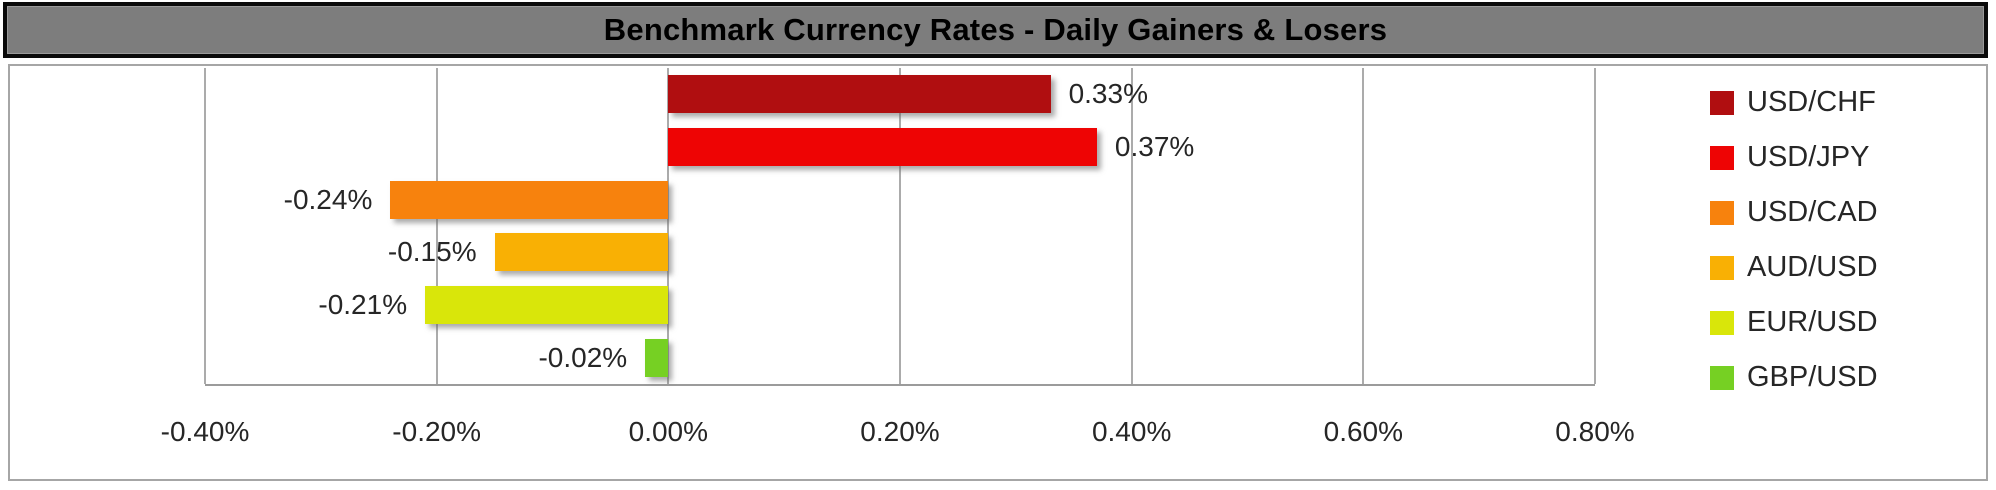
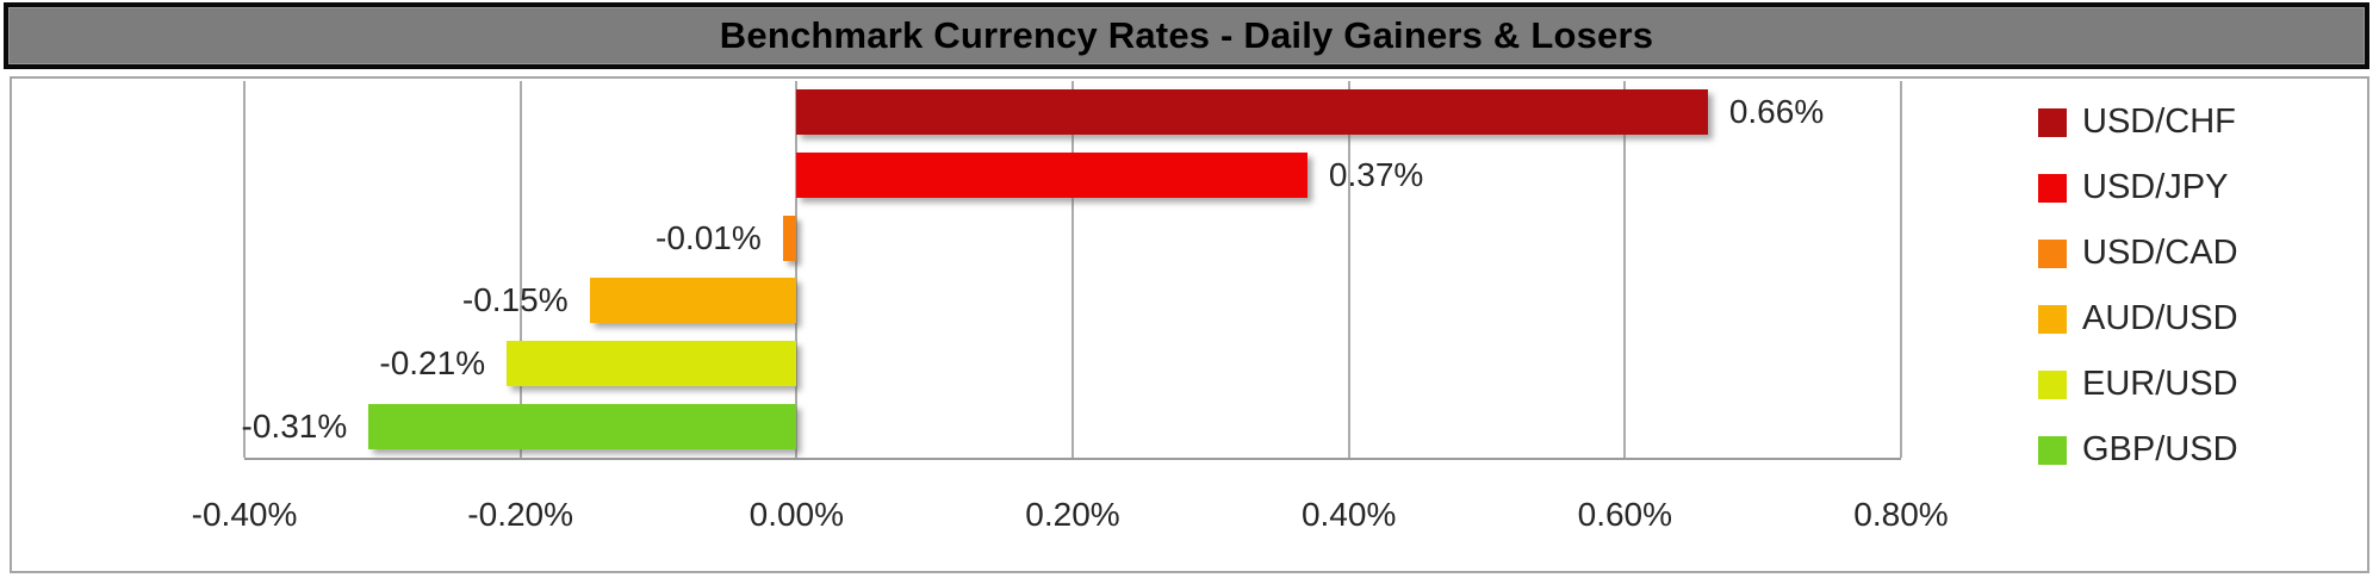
USD/CHF: 0.33% -> 0.66%
USD/CAD: -0.24% -> -0.01%
GBP/USD: -0.02% -> -0.31%
